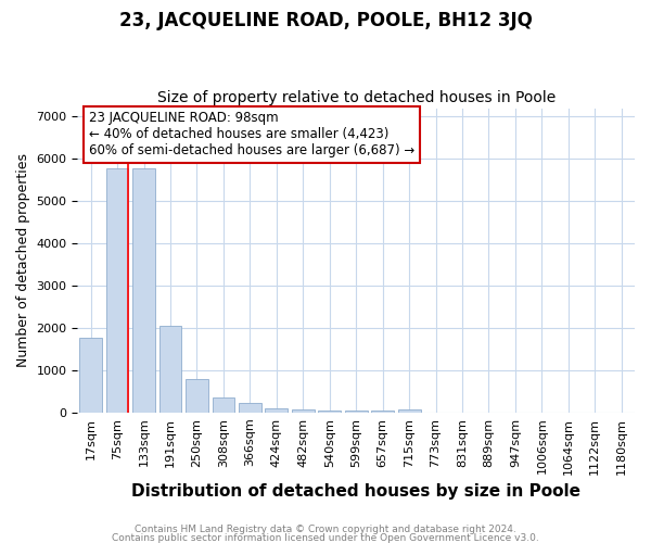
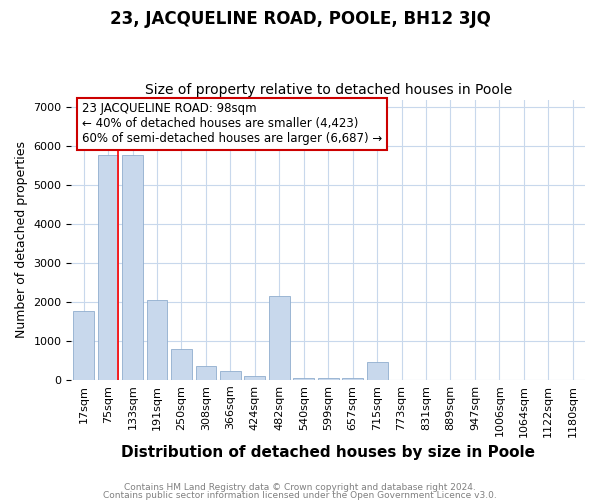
482sqm: 80 -> 2150
715sqm: 80 -> 450
